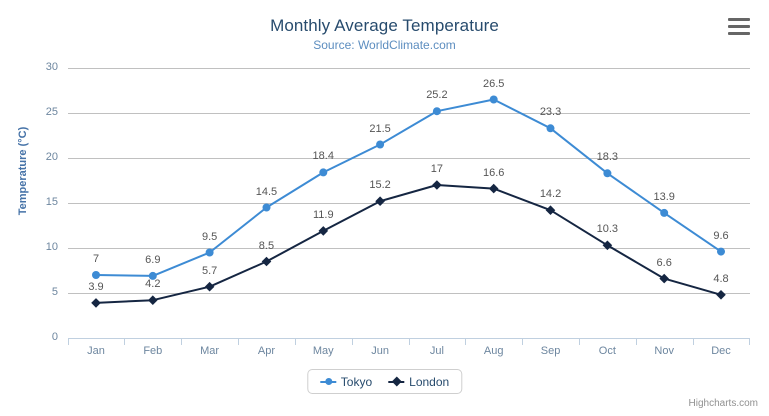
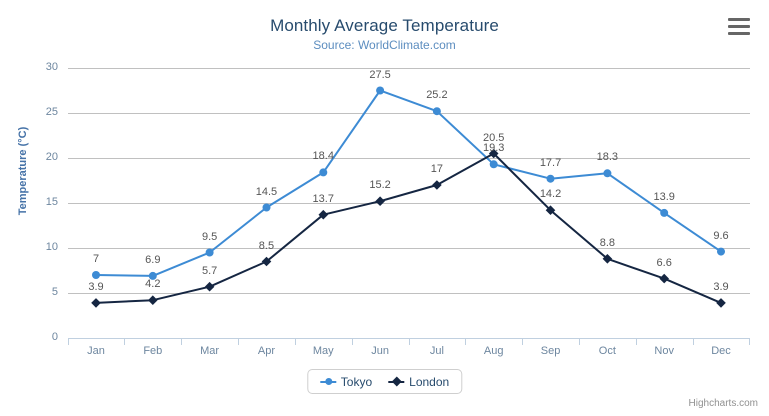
London/May: 11.9 -> 13.7
Tokyo/Jun: 21.5 -> 27.5
Tokyo/Aug: 26.5 -> 19.3
London/Aug: 16.6 -> 20.5
Tokyo/Sep: 23.3 -> 17.7
London/Oct: 10.3 -> 8.8
London/Dec: 4.8 -> 3.9
